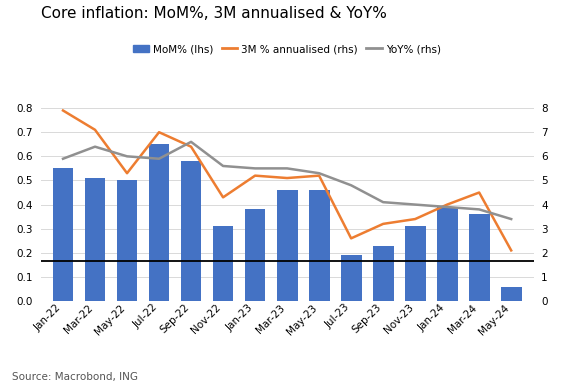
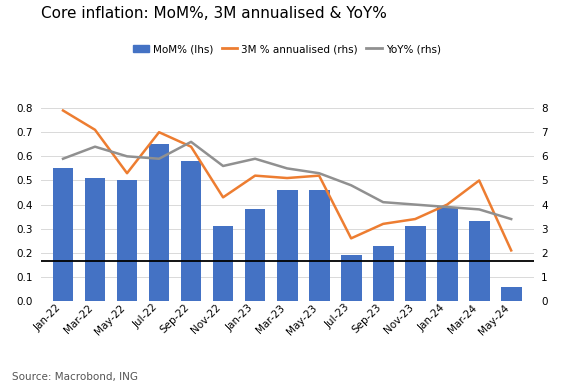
YoY% (rhs)/Jan-23: 5.5 -> 5.9
MoM% (lhs)/Mar-24: 0.36 -> 0.33
3M % annualised (rhs)/Mar-24: 4.5 -> 5.0
